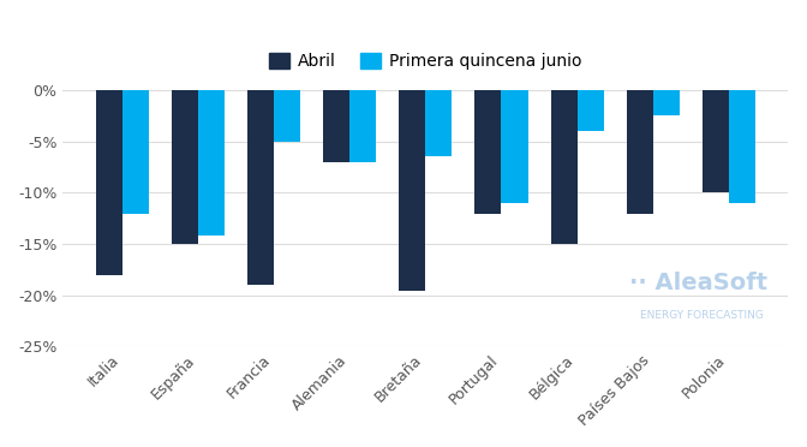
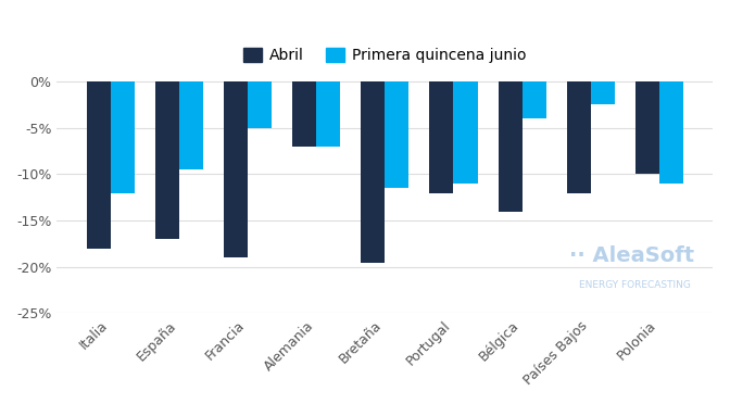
Abril/España: -15.0% -> -17.0%
Primera quincena junio/España: -14.2% -> -9.5%
Primera quincena junio/Bretaña: -6.4% -> -11.5%
Abril/Bélgica: -15.0% -> -14.0%
